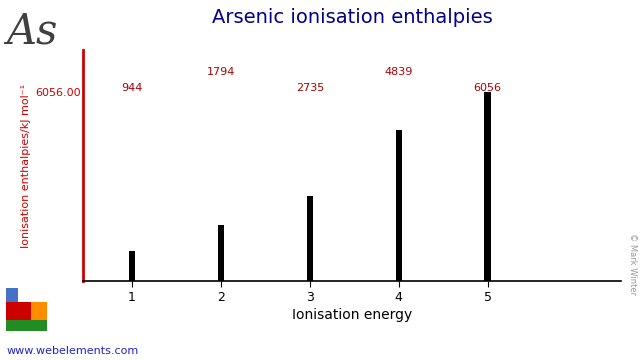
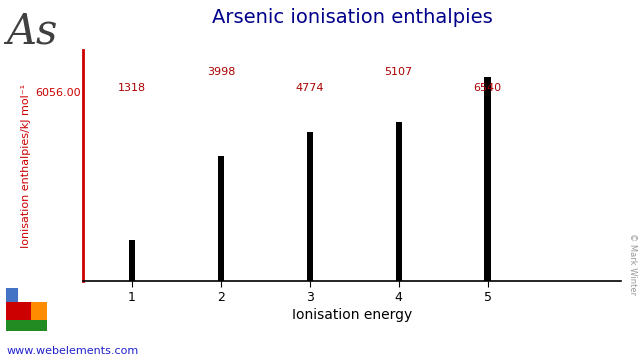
1: 944 -> 1318
2: 1794 -> 3998
3: 2735 -> 4774
4: 4839 -> 5107
5: 6056 -> 6540
